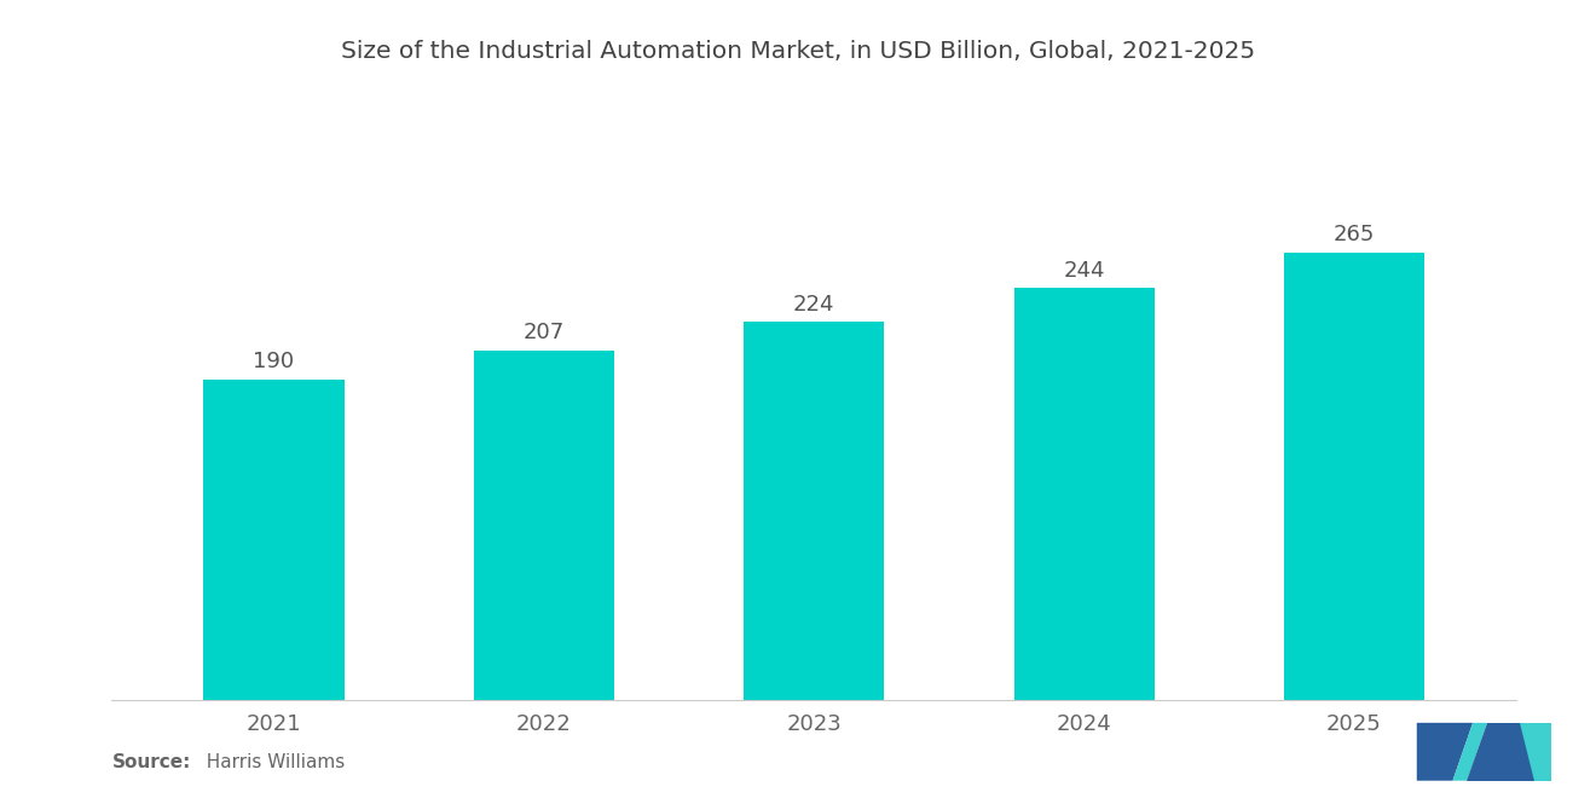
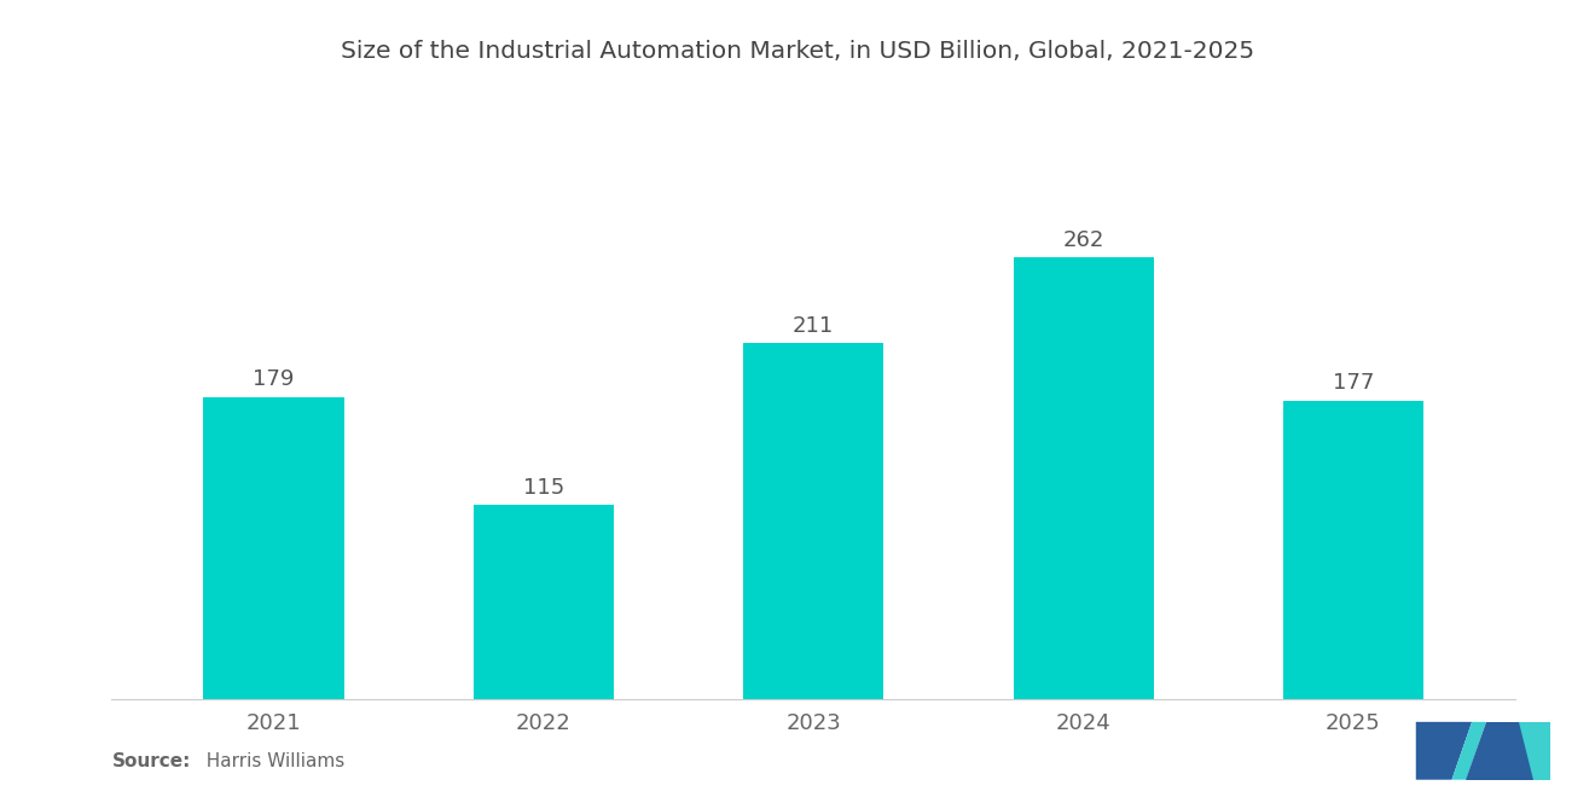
2021: 190 -> 179
2022: 207 -> 115
2023: 224 -> 211
2024: 244 -> 262
2025: 265 -> 177
